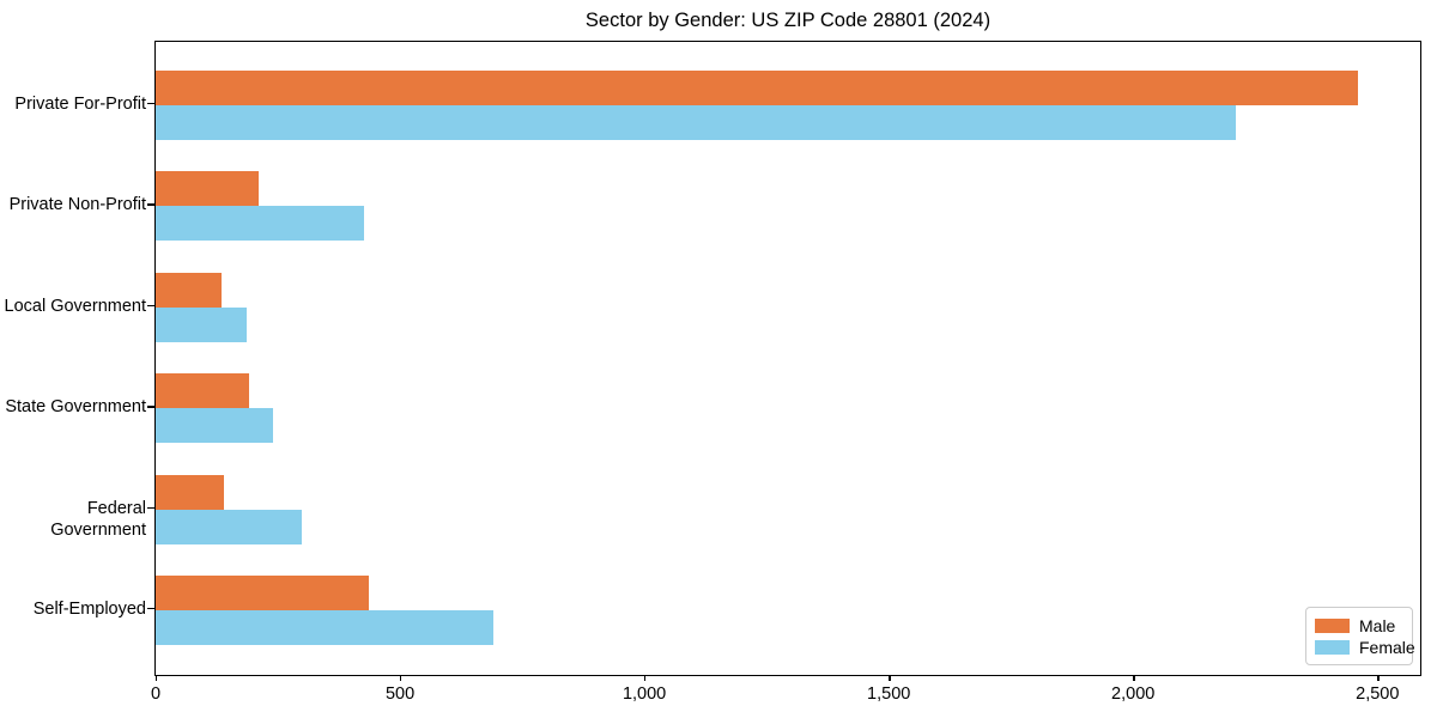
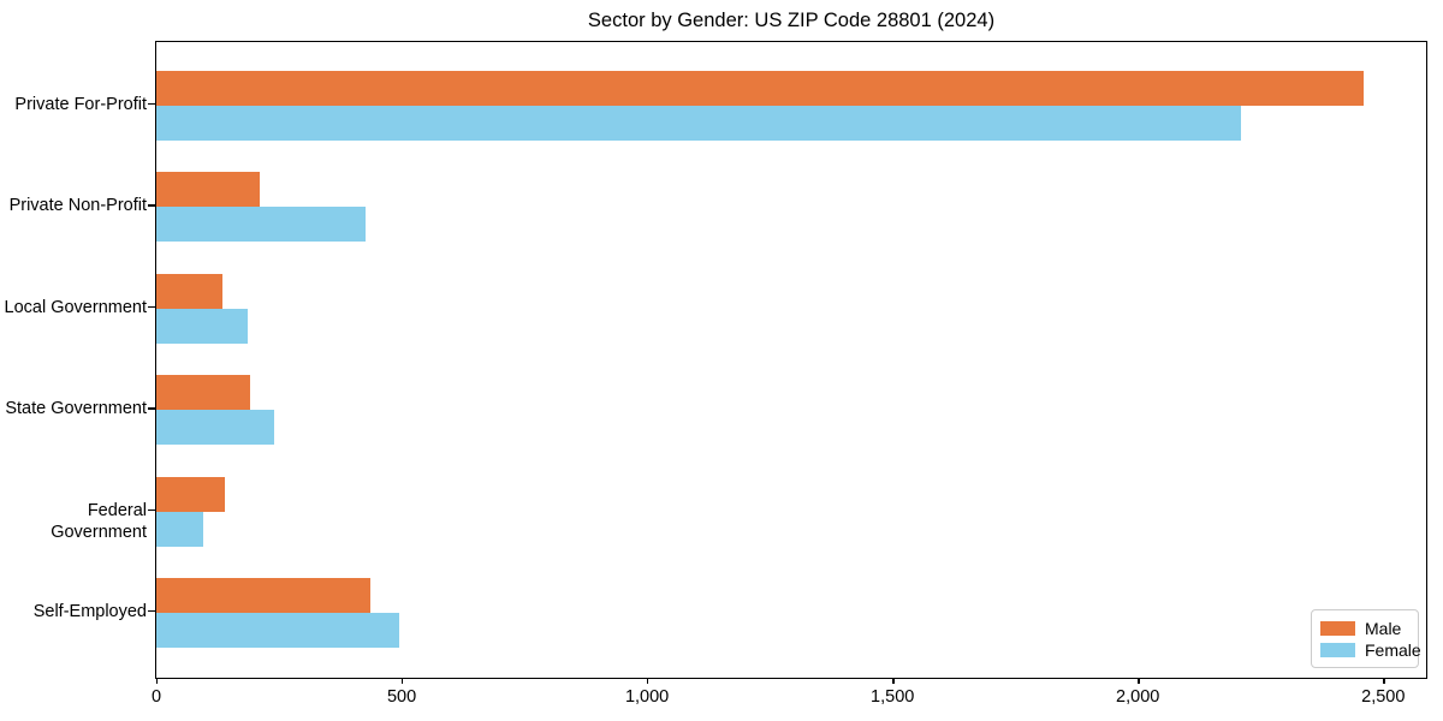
Female/Federal Government: 300 -> 100
Female/Self-Employed: 690 -> 500
